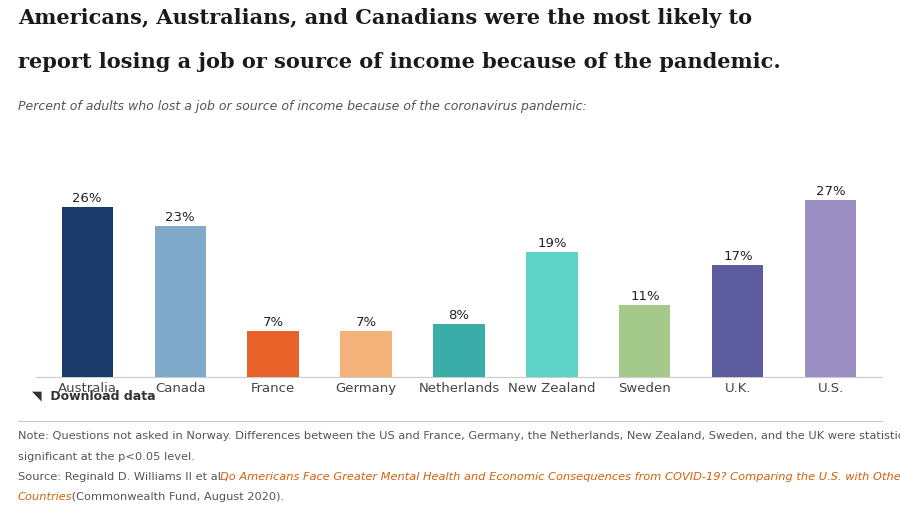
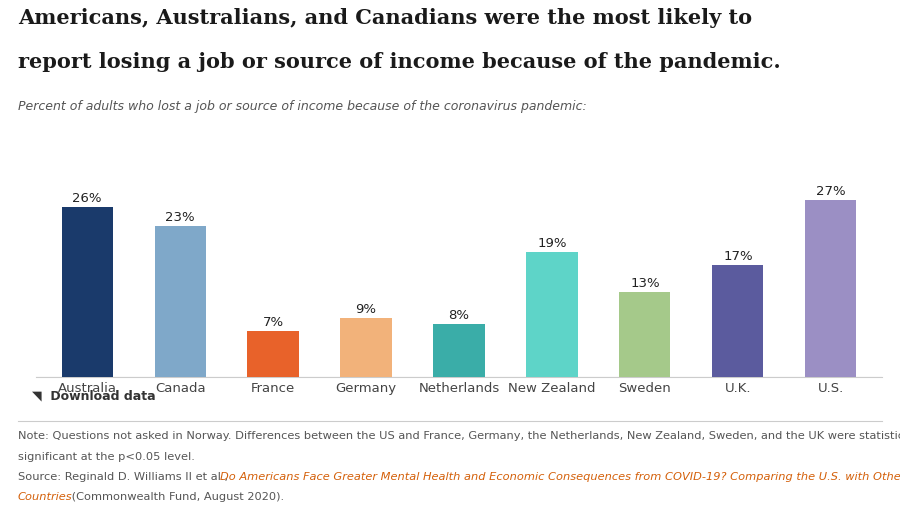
Germany: 7% -> 9%
Sweden: 11% -> 13%
